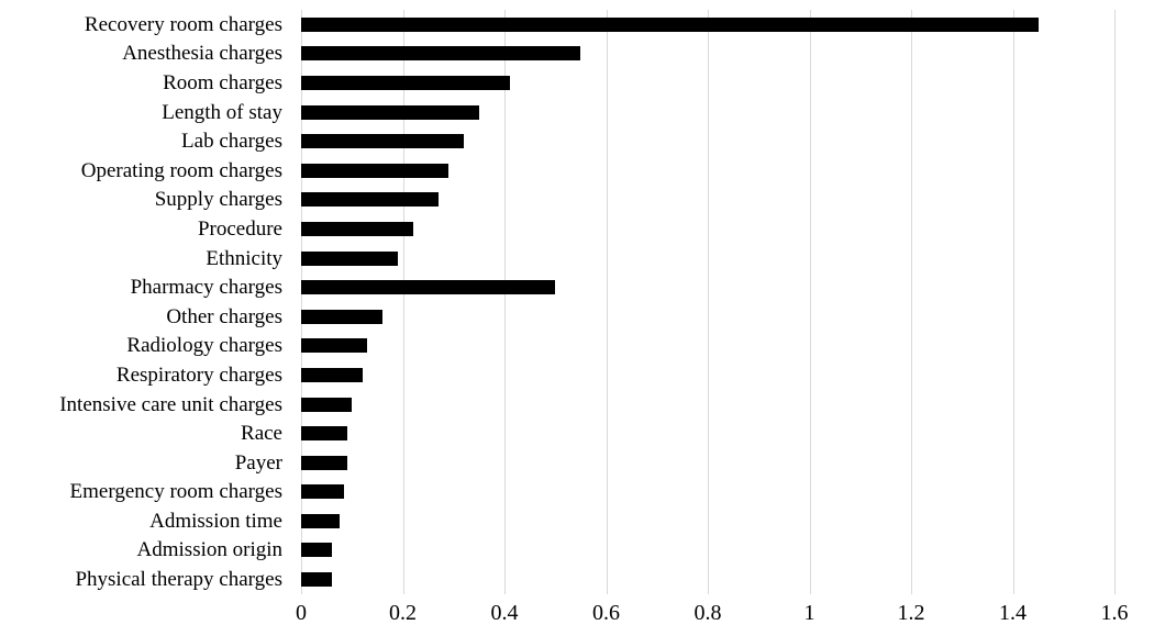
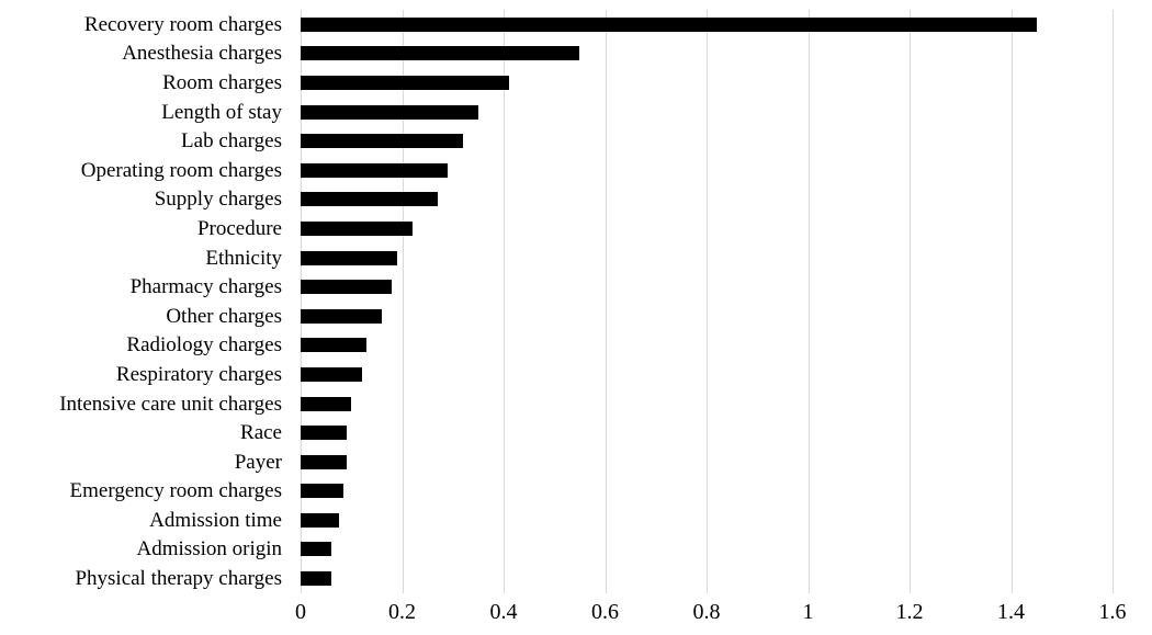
Pharmacy charges: 0.50 -> 0.18
